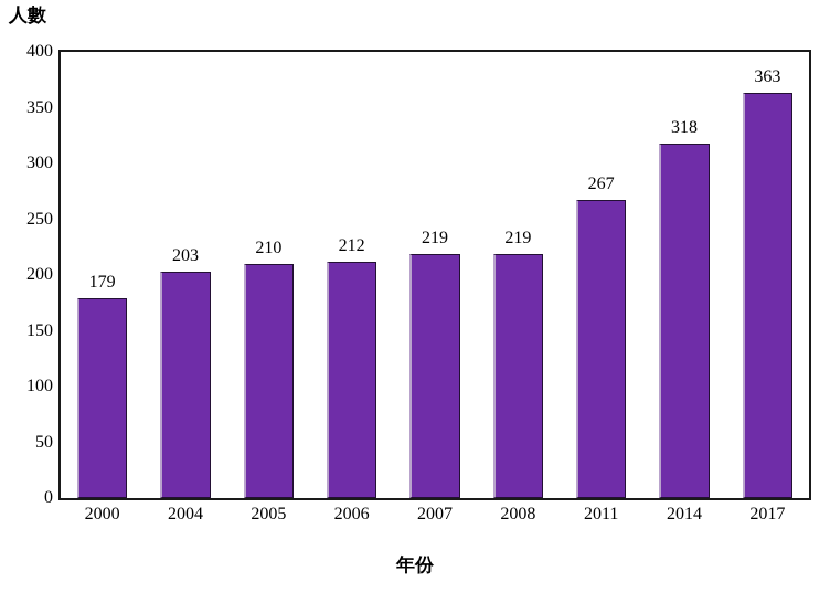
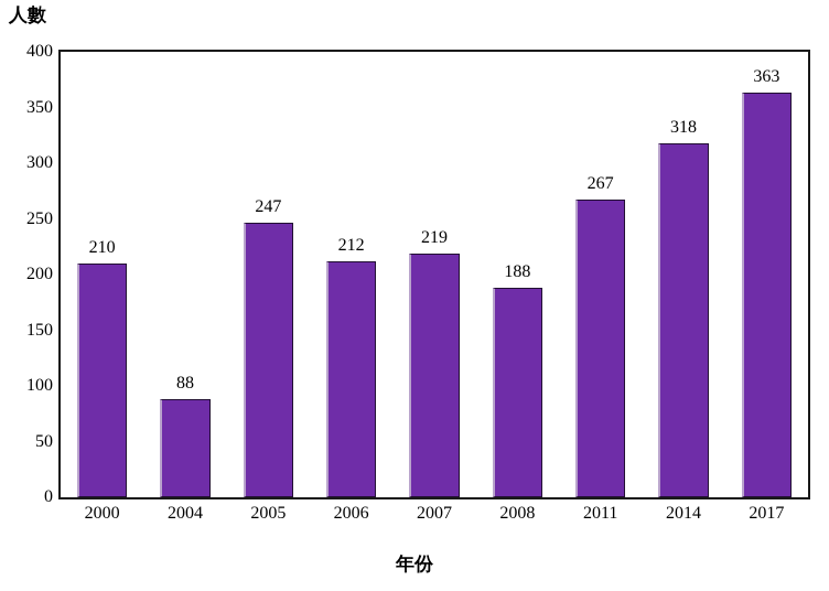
2000: 179 -> 210
2004: 203 -> 88
2005: 210 -> 247
2008: 219 -> 188
